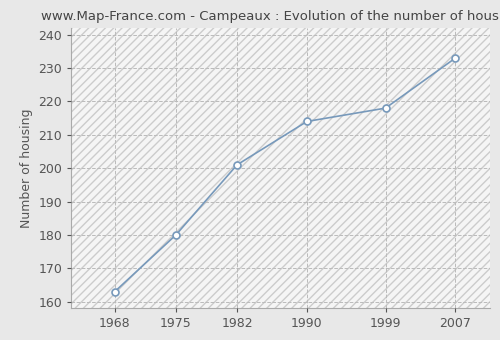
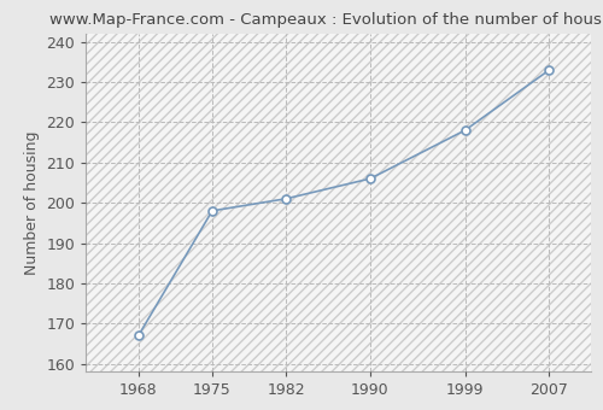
1968: 163 -> 167
1975: 180 -> 198
1990: 214 -> 206
